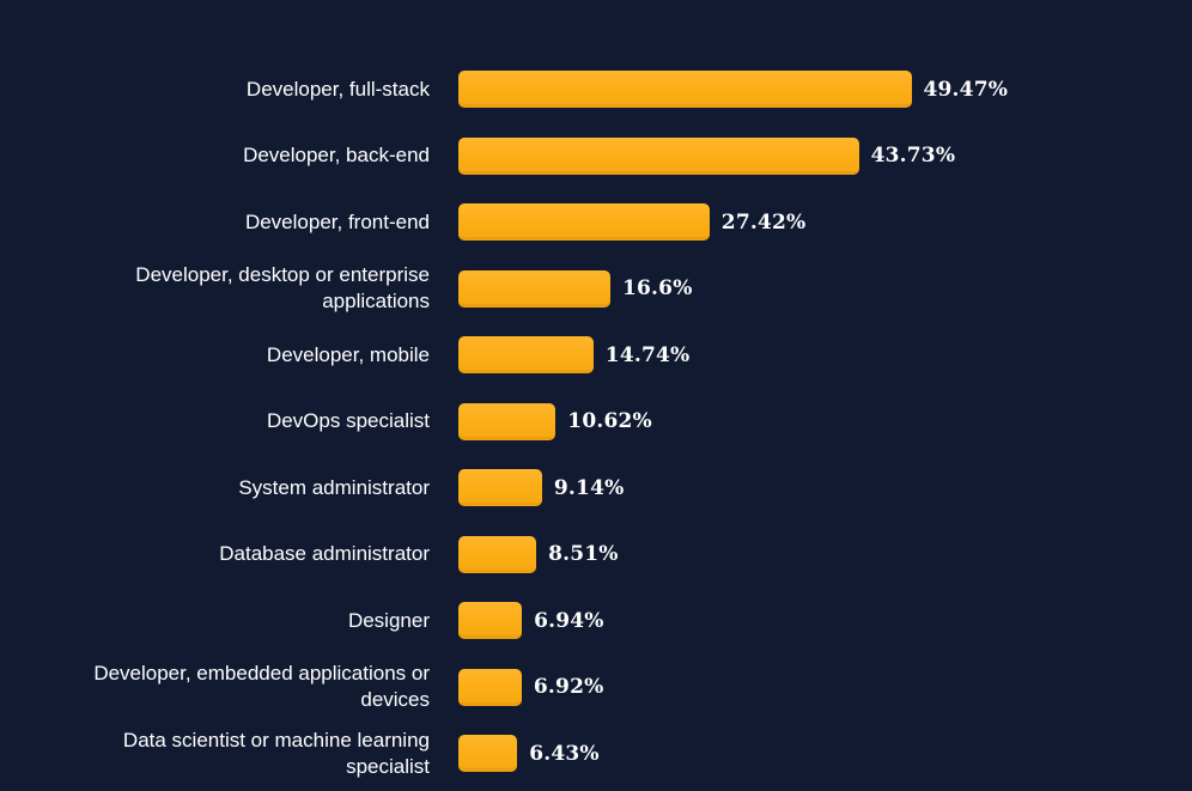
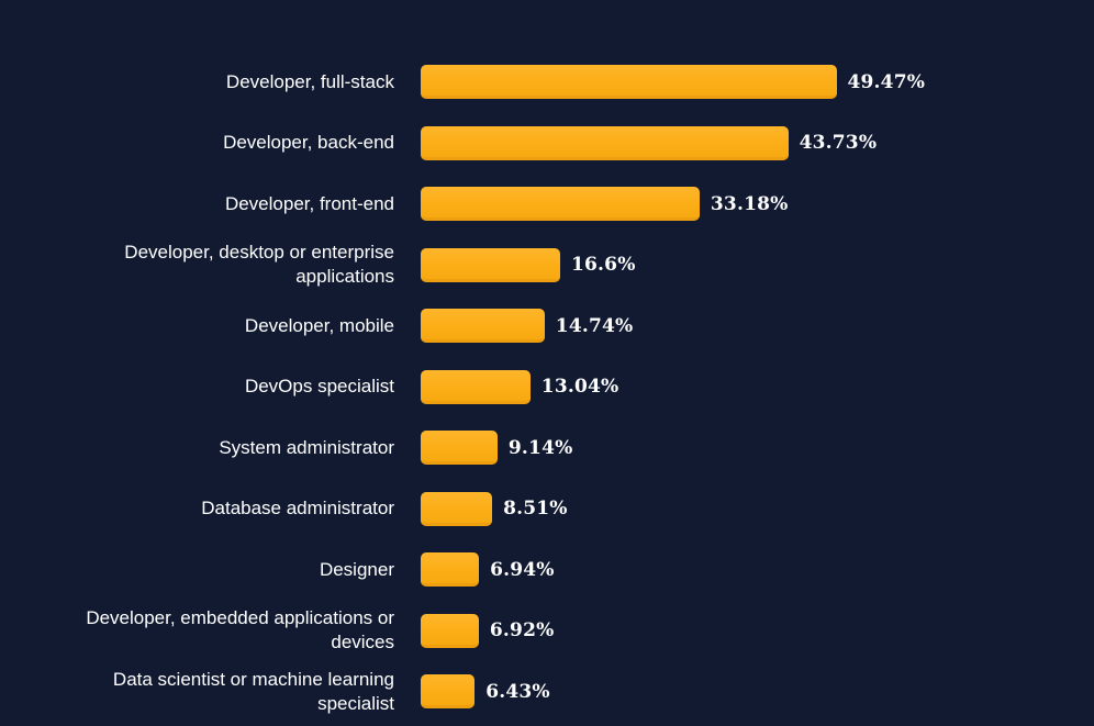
Developer, front-end: 27.42% -> 33.18%
DevOps specialist: 10.62% -> 13.04%
